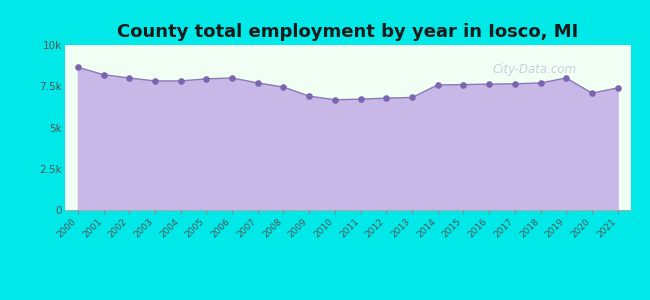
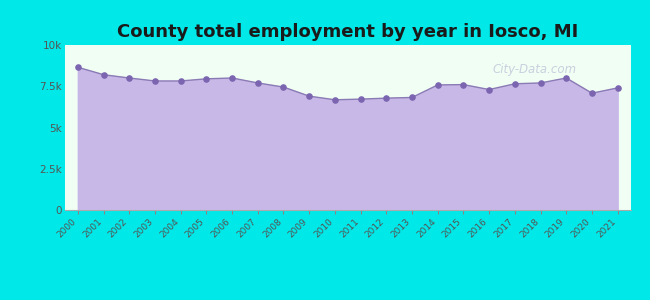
2016: 7.6k -> 7.3k
